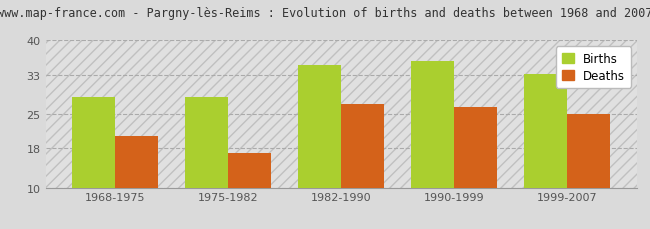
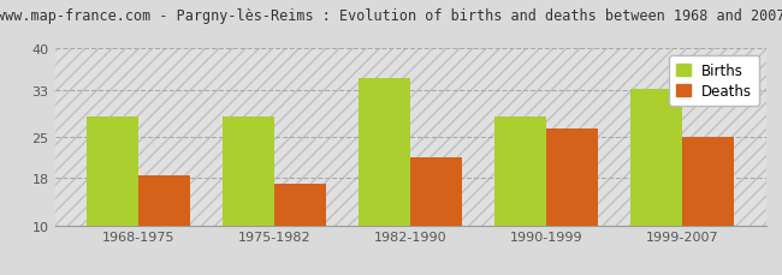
Deaths/1968-1975: 20.5 -> 18.5
Deaths/1982-1990: 27.0 -> 21.5
Births/1990-1999: 35.8 -> 28.5
